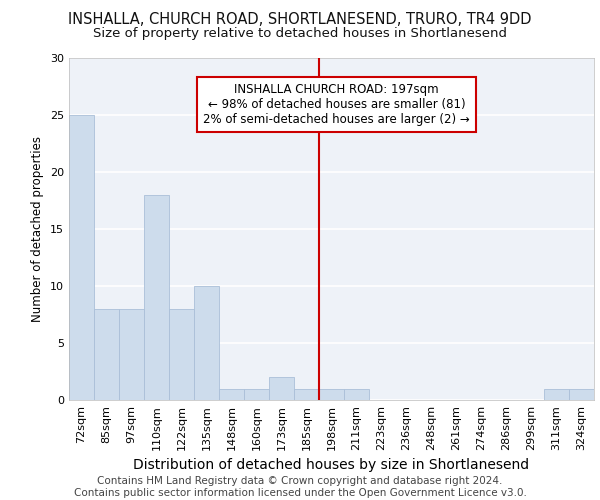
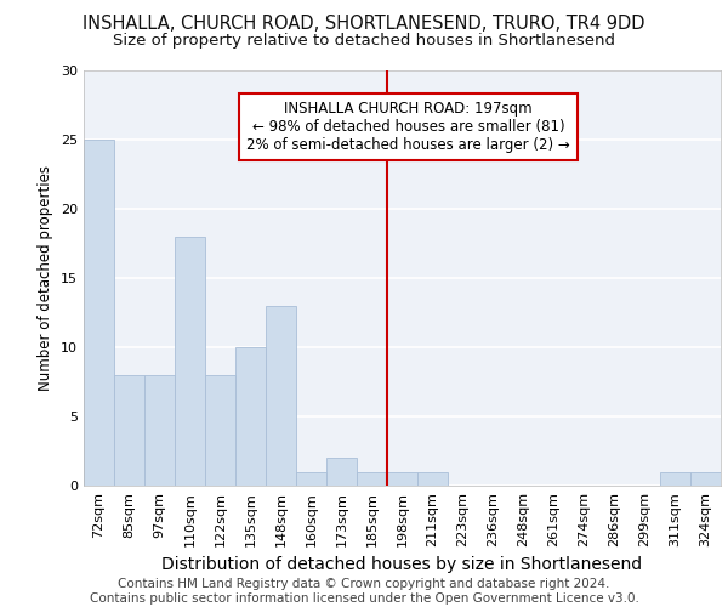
148sqm: 1 -> 13
